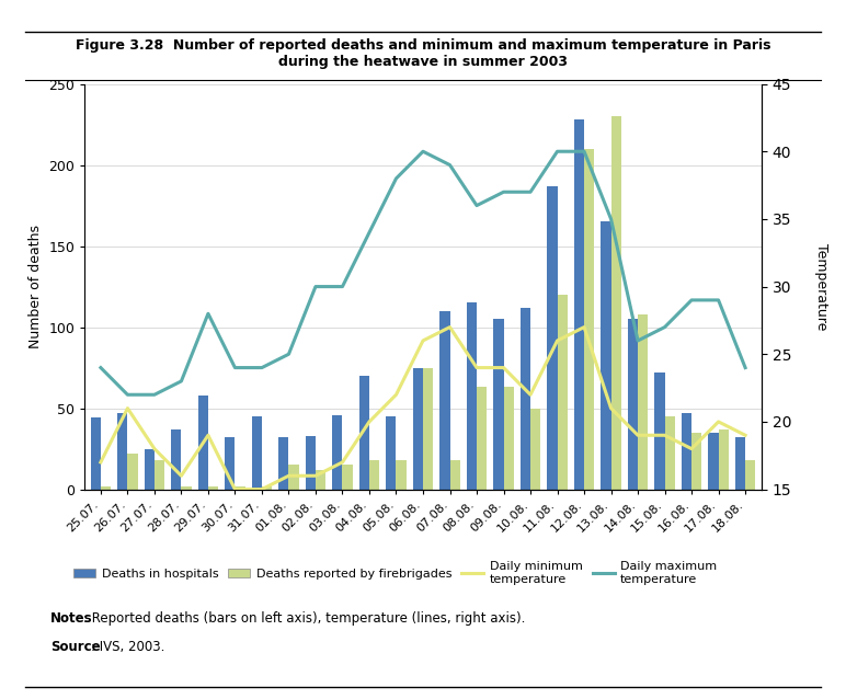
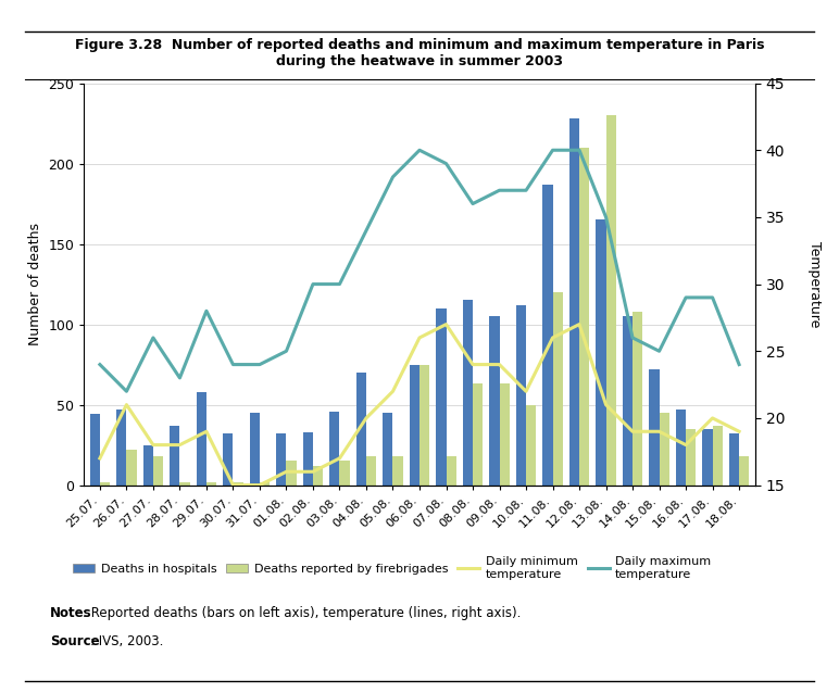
Daily maximum temperature/27.07.: 22 -> 26
Daily minimum temperature/28.07.: 16 -> 18
Daily maximum temperature/15.08.: 27 -> 25
